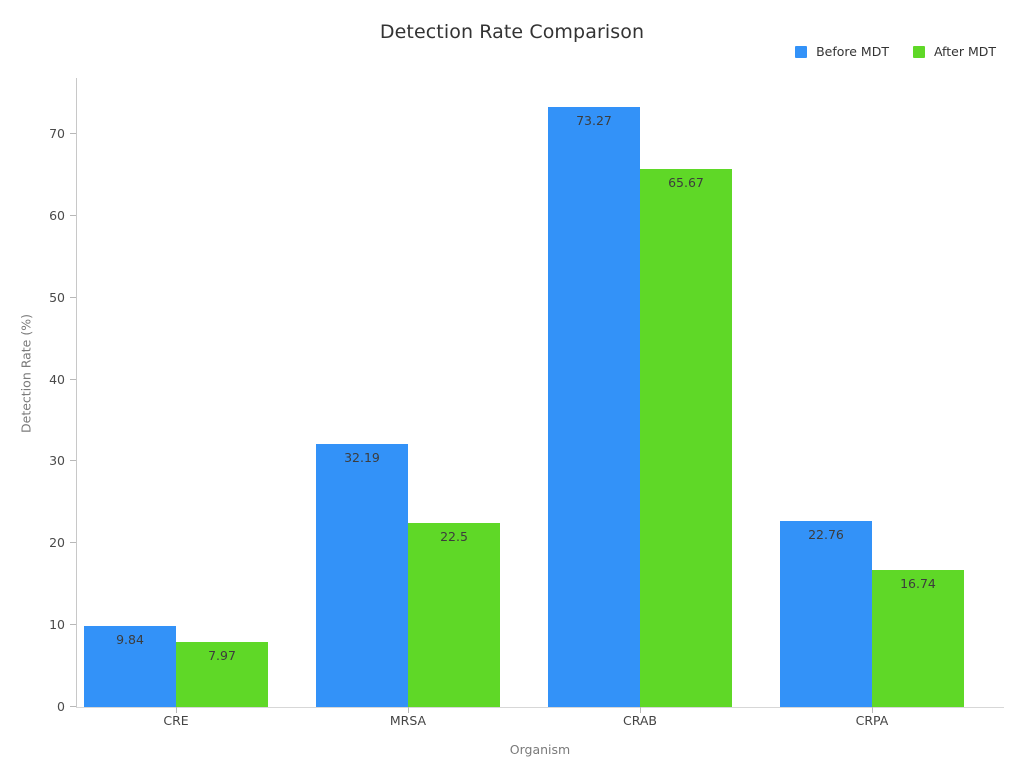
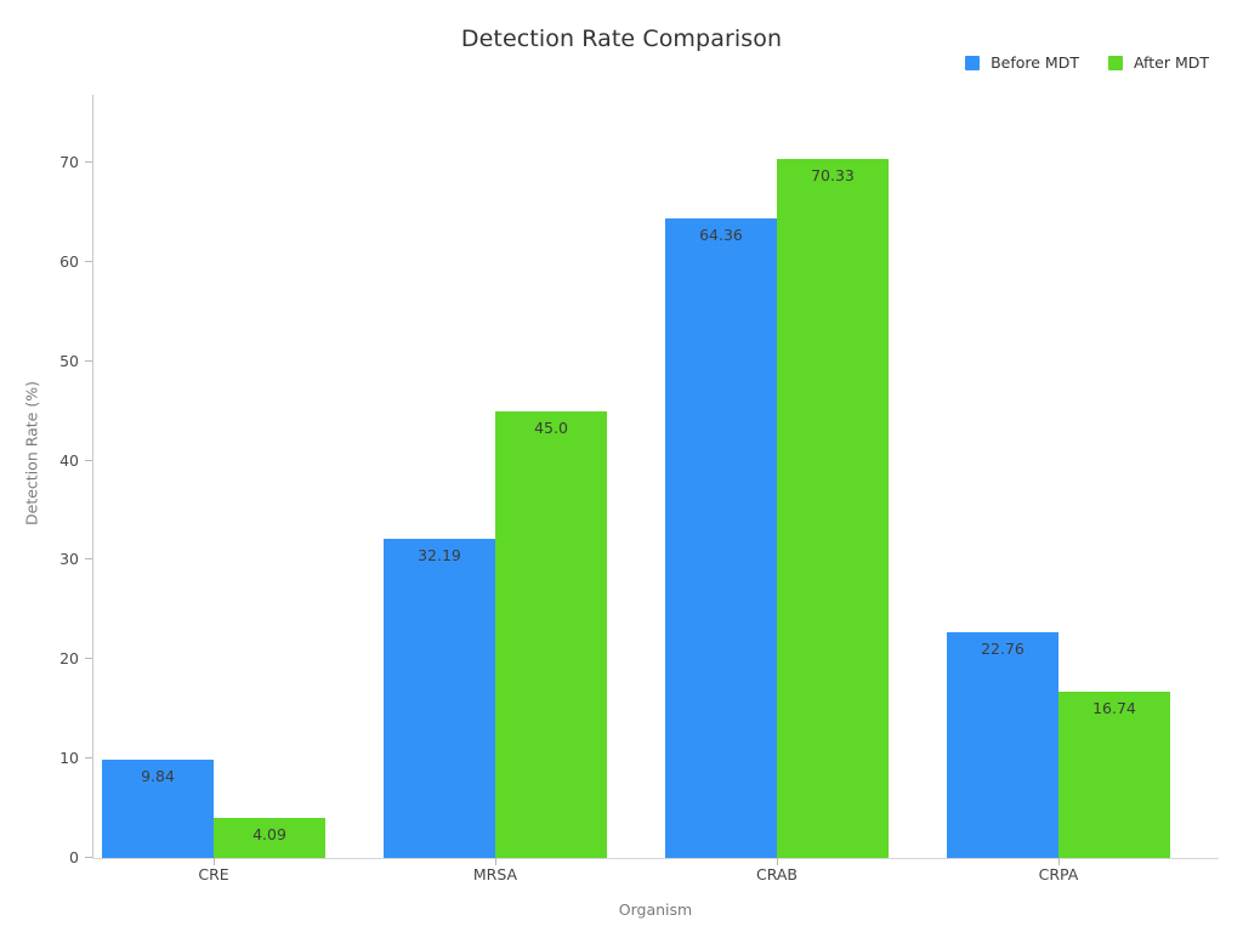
After MDT/CRE: 7.97 -> 4.09
After MDT/MRSA: 22.5 -> 45.0
Before MDT/CRAB: 73.27 -> 64.36
After MDT/CRAB: 65.67 -> 70.33
